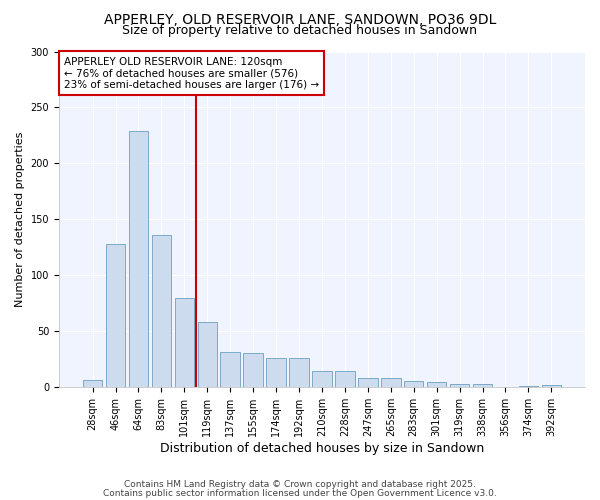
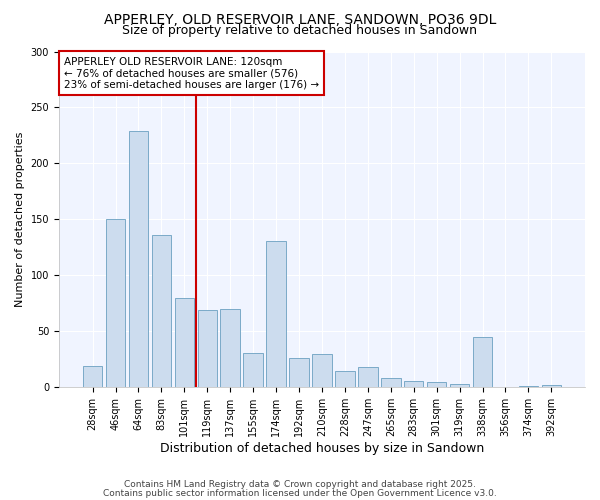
28sqm: 7 -> 19
46sqm: 128 -> 150
119sqm: 58 -> 69
137sqm: 32 -> 70
174sqm: 26 -> 131
210sqm: 15 -> 30
247sqm: 8 -> 18
338sqm: 3 -> 45
